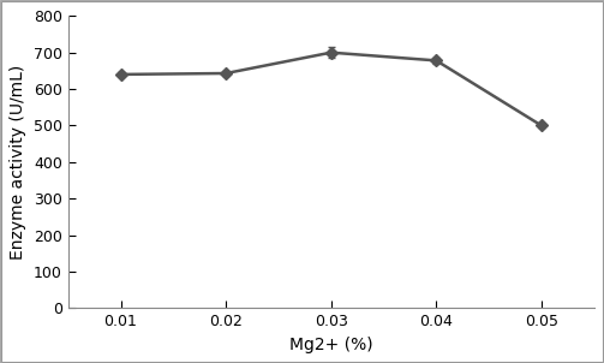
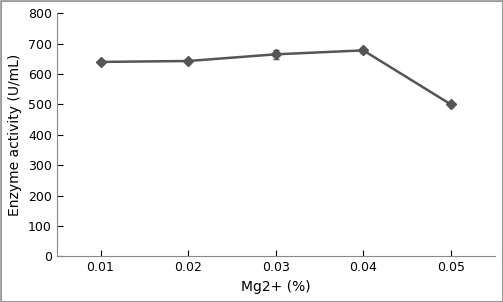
0.03: 700 -> 665
